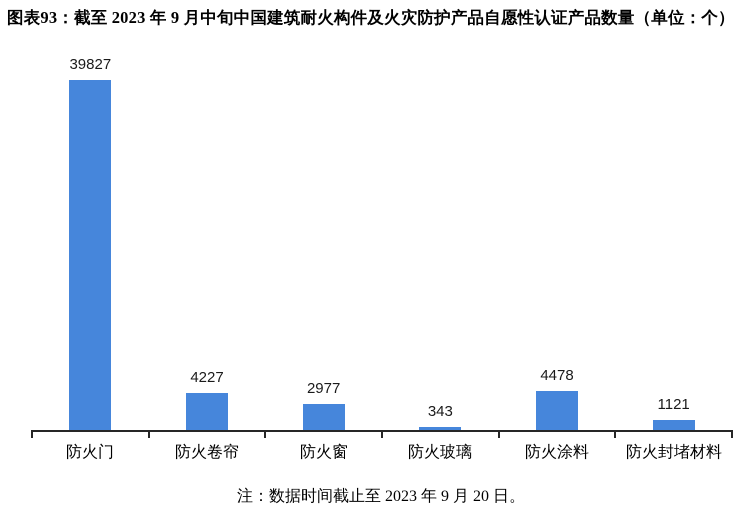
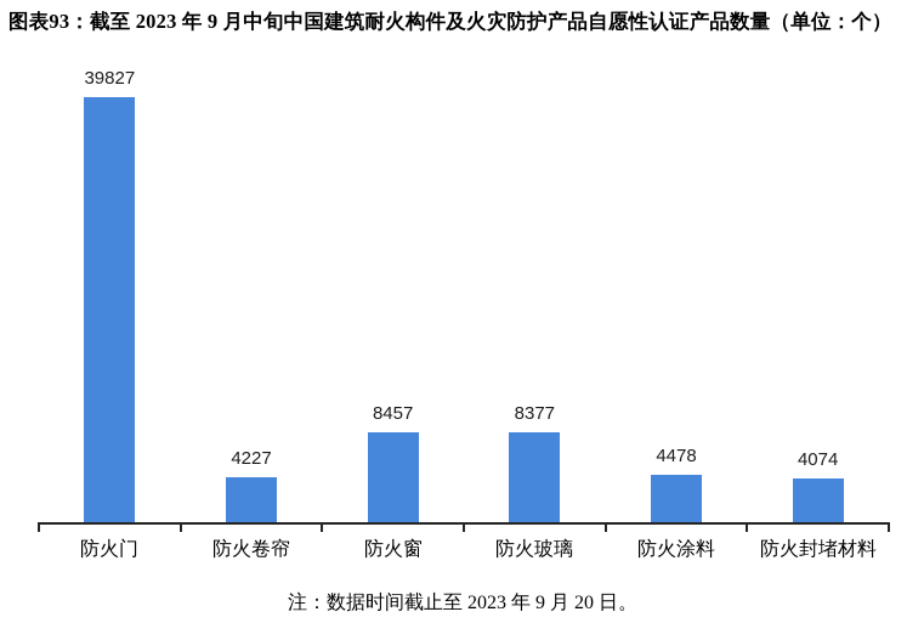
防火窗: 2977 -> 8457
防火玻璃: 343 -> 8377
防火封堵材料: 1121 -> 4074
